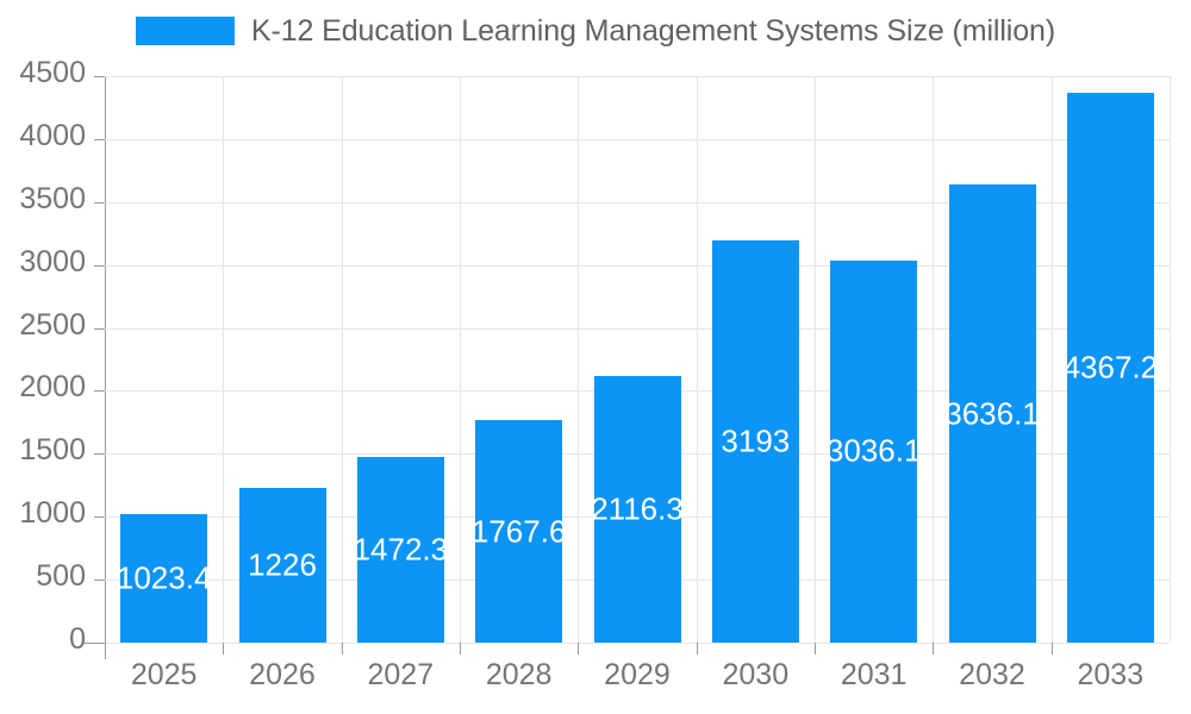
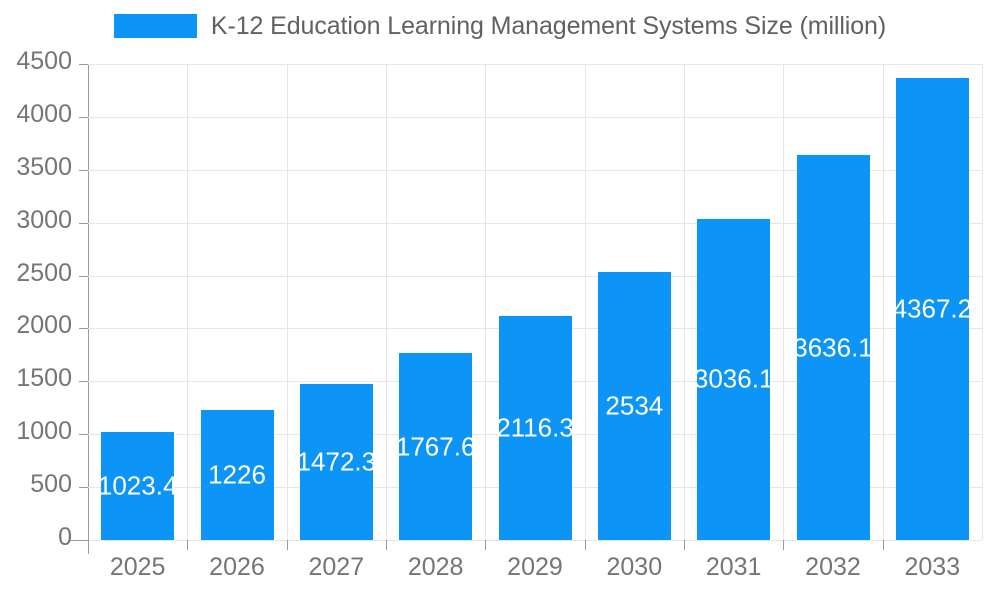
2030: 3193 -> 2534
